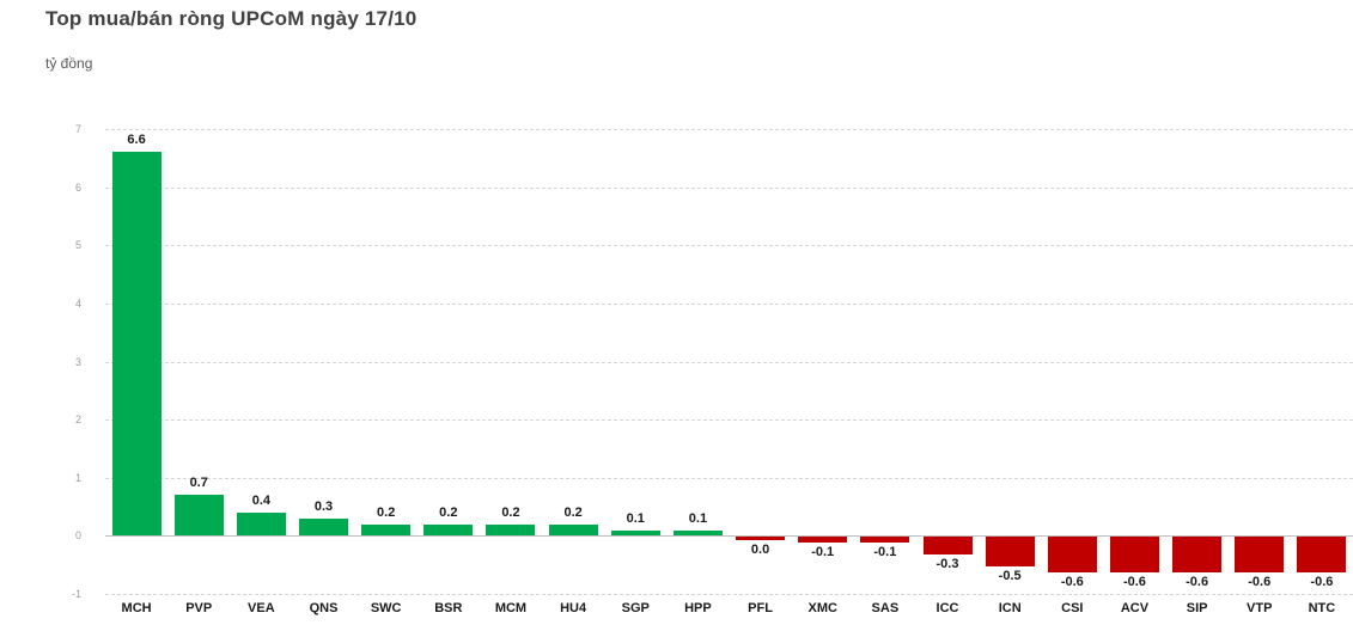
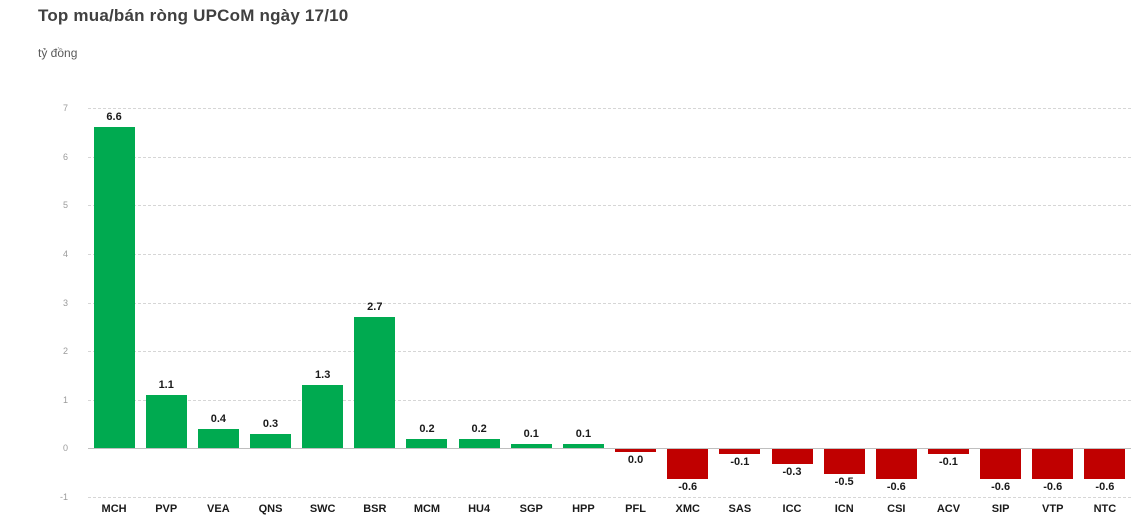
PVP: 0.7 -> 1.1
SWC: 0.2 -> 1.3
BSR: 0.2 -> 2.7
XMC: -0.1 -> -0.6
ACV: -0.6 -> -0.1
